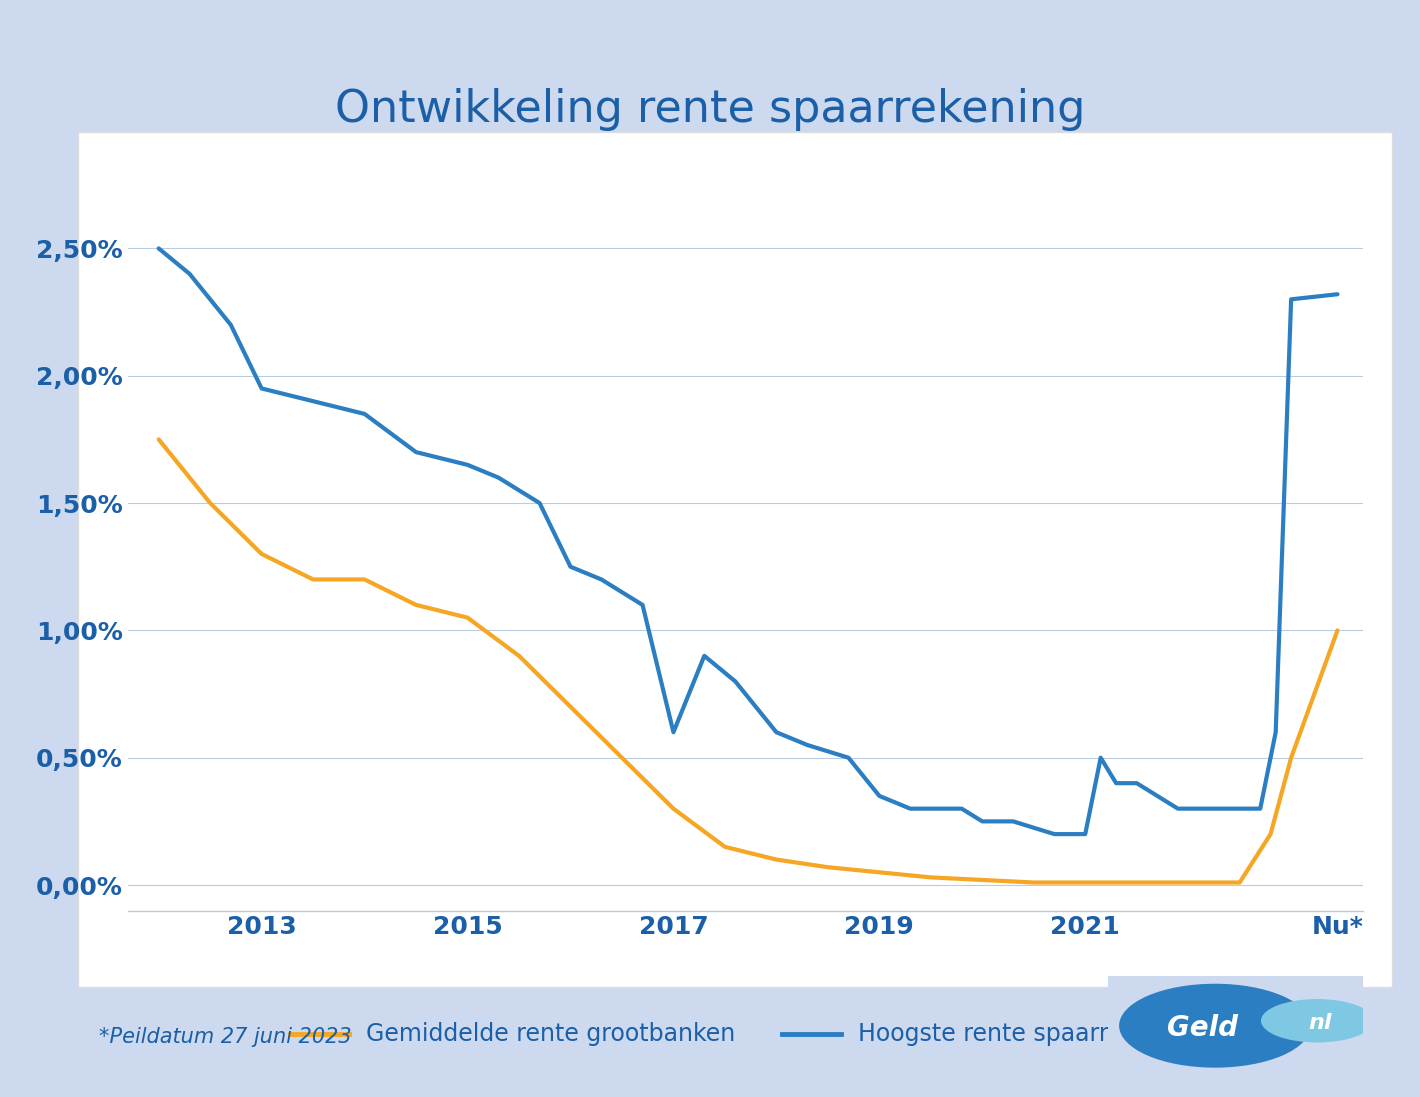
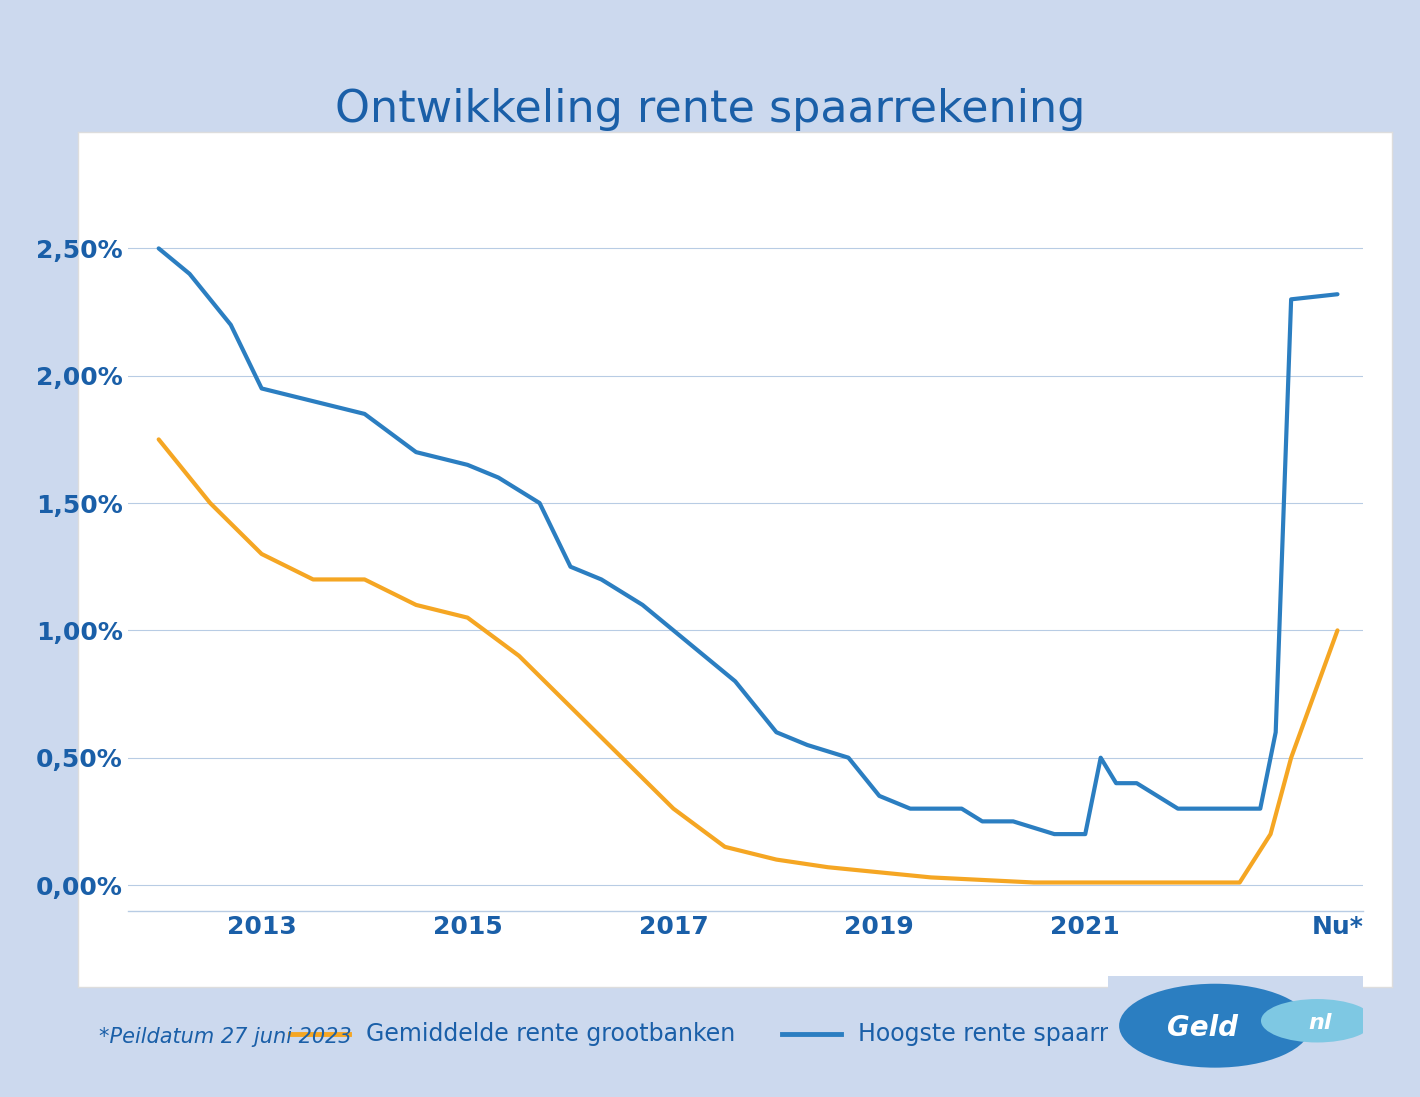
Hoogste rente spaarrekening/2017: 0,60% -> 1,00%
